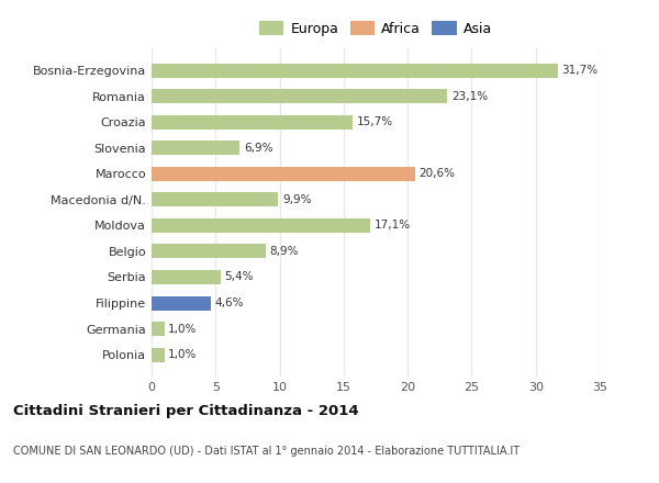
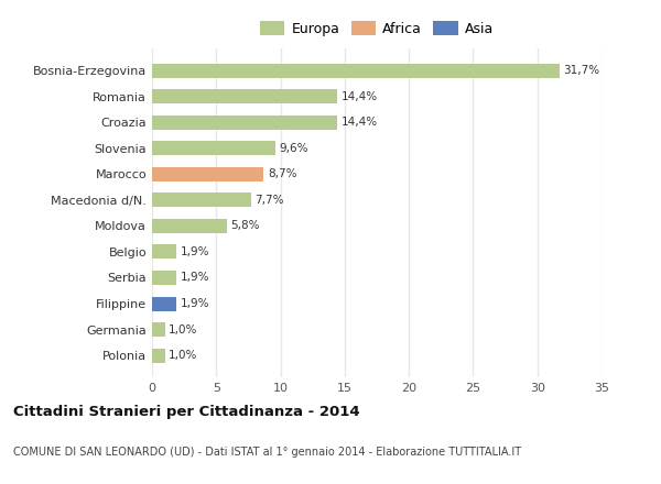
Romania: 23,1% -> 14,4%
Croazia: 15,7% -> 14,4%
Slovenia: 6,9% -> 9,6%
Marocco: 20,6% -> 8,7%
Macedonia d/N.: 9,9% -> 7,7%
Moldova: 17,1% -> 5,8%
Belgio: 8,9% -> 1,9%
Serbia: 5,4% -> 1,9%
Filippine: 4,6% -> 1,9%
